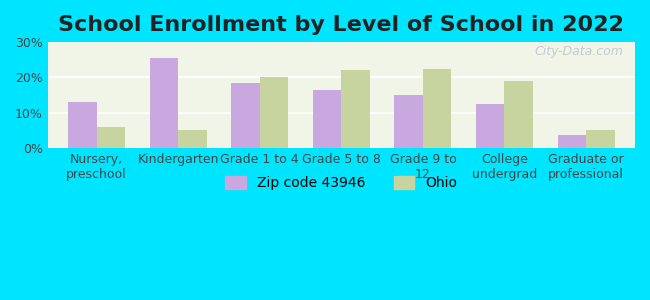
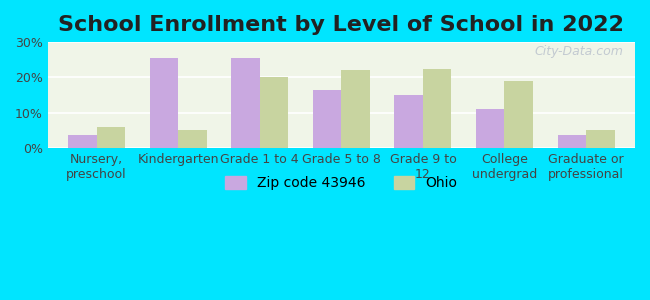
Zip code 43946/Nursery, preschool: 13.0% -> 3.5%
Zip code 43946/Grade 1 to 4: 18.5% -> 25.5%
Zip code 43946/College undergrad: 12.5% -> 11.0%
